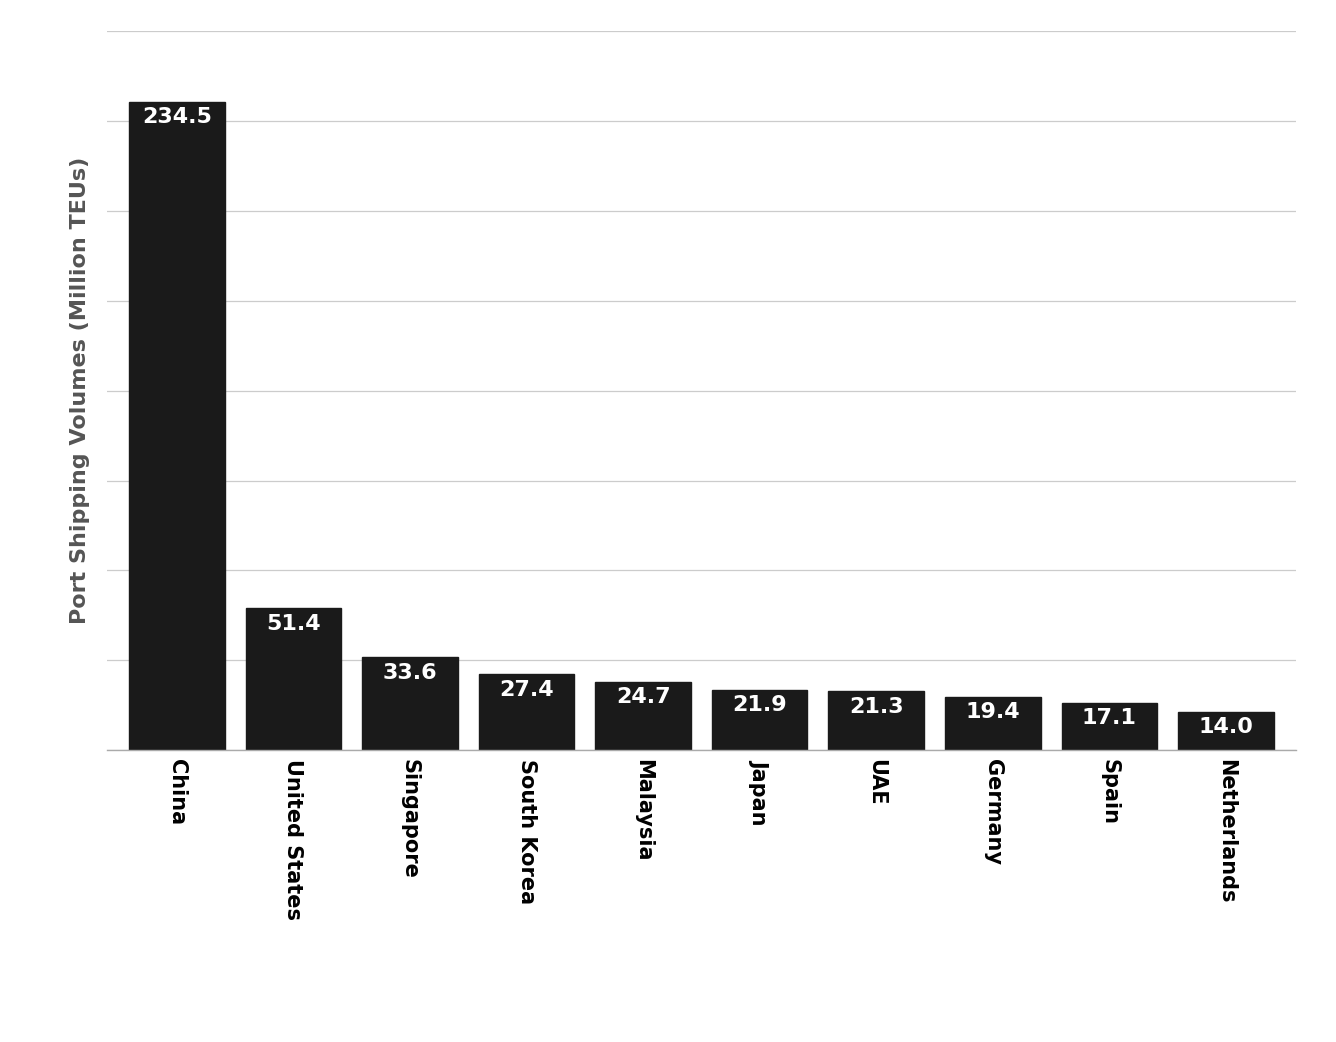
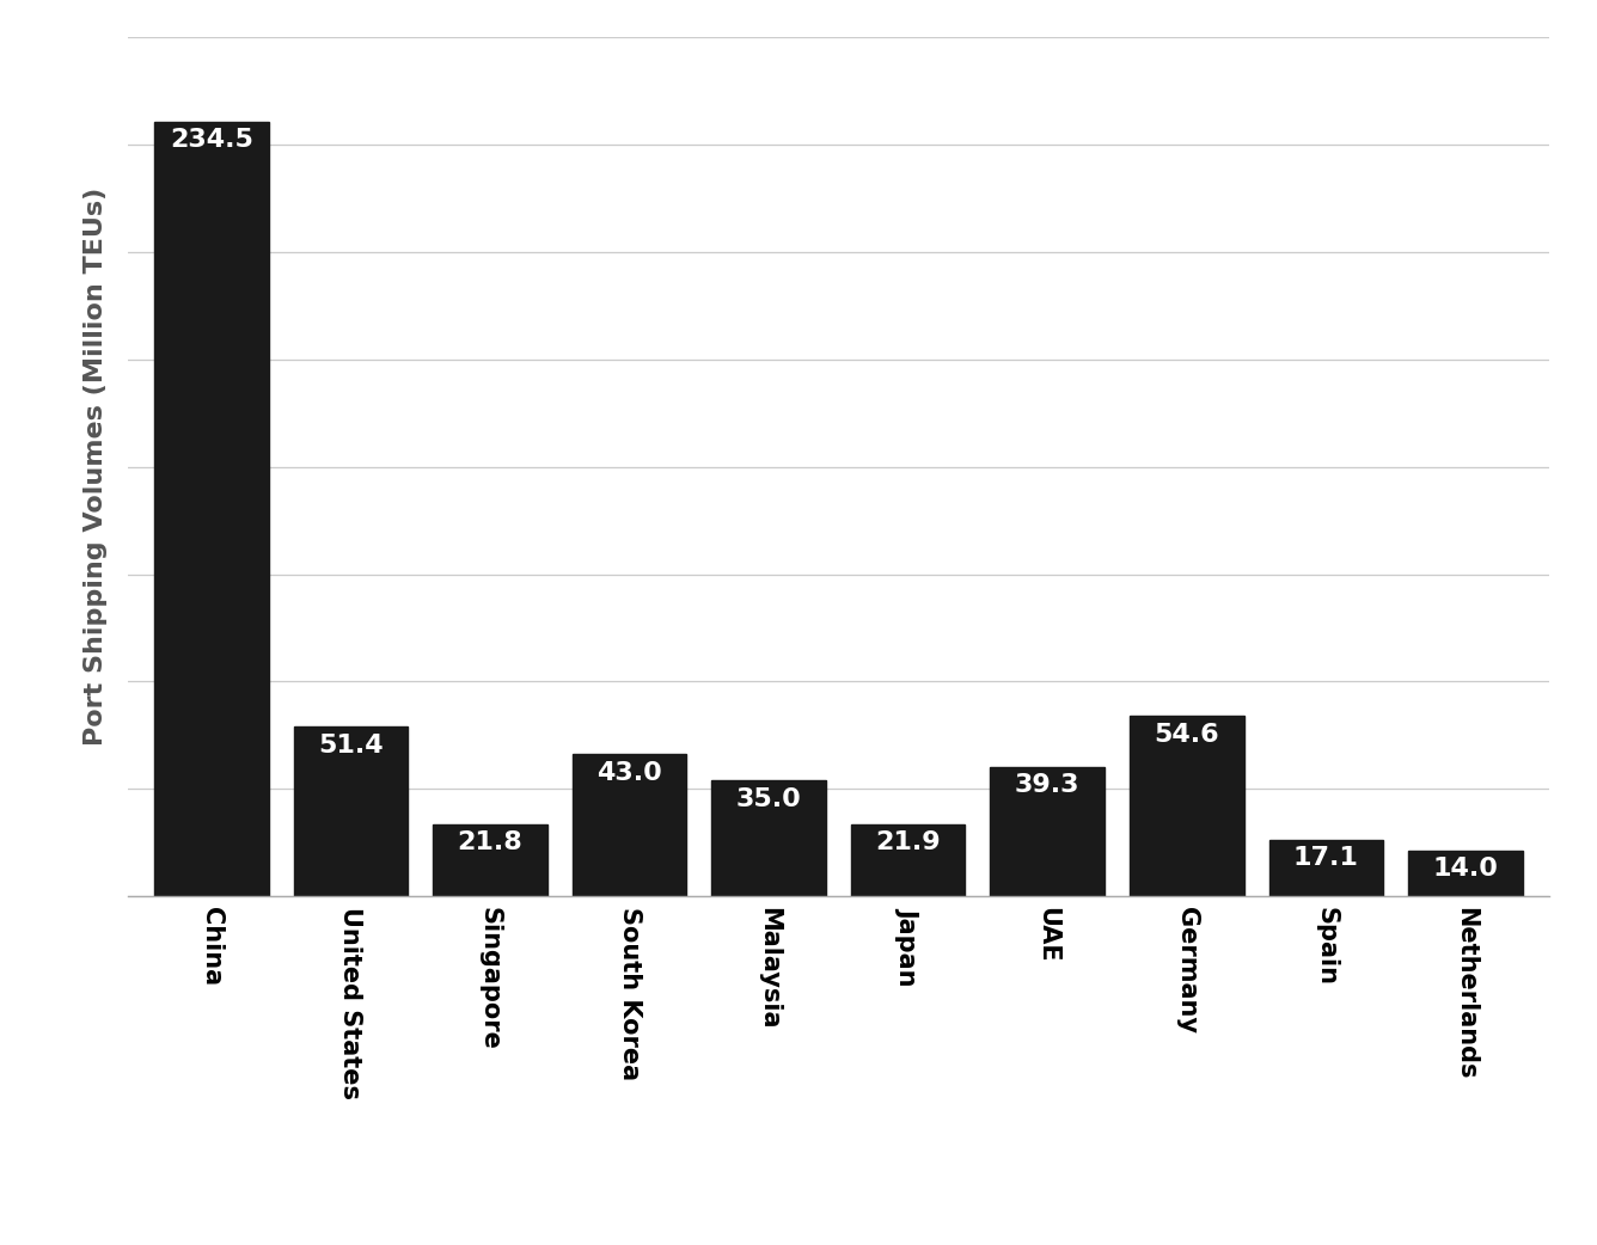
Singapore: 33.6 -> 21.8
South Korea: 27.4 -> 43.0
Malaysia: 24.7 -> 35.0
UAE: 21.3 -> 39.3
Germany: 19.4 -> 54.6
